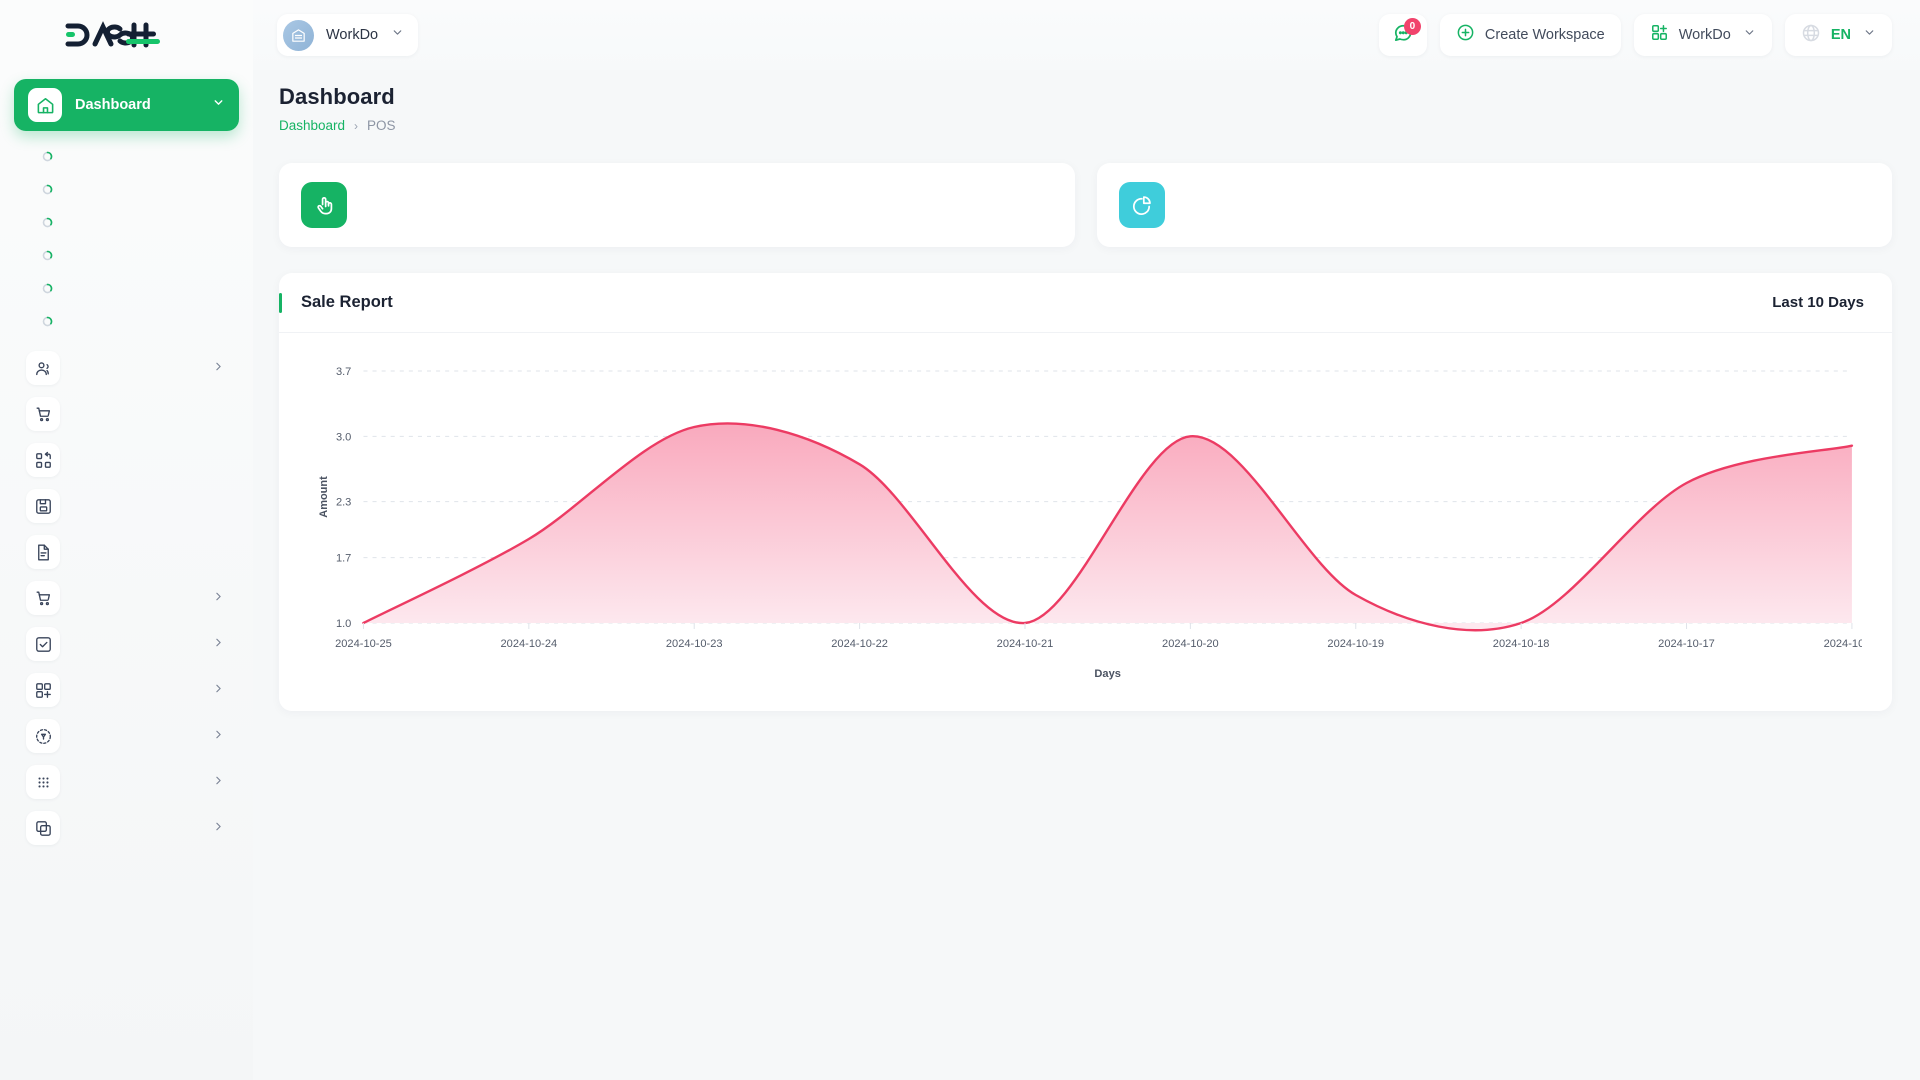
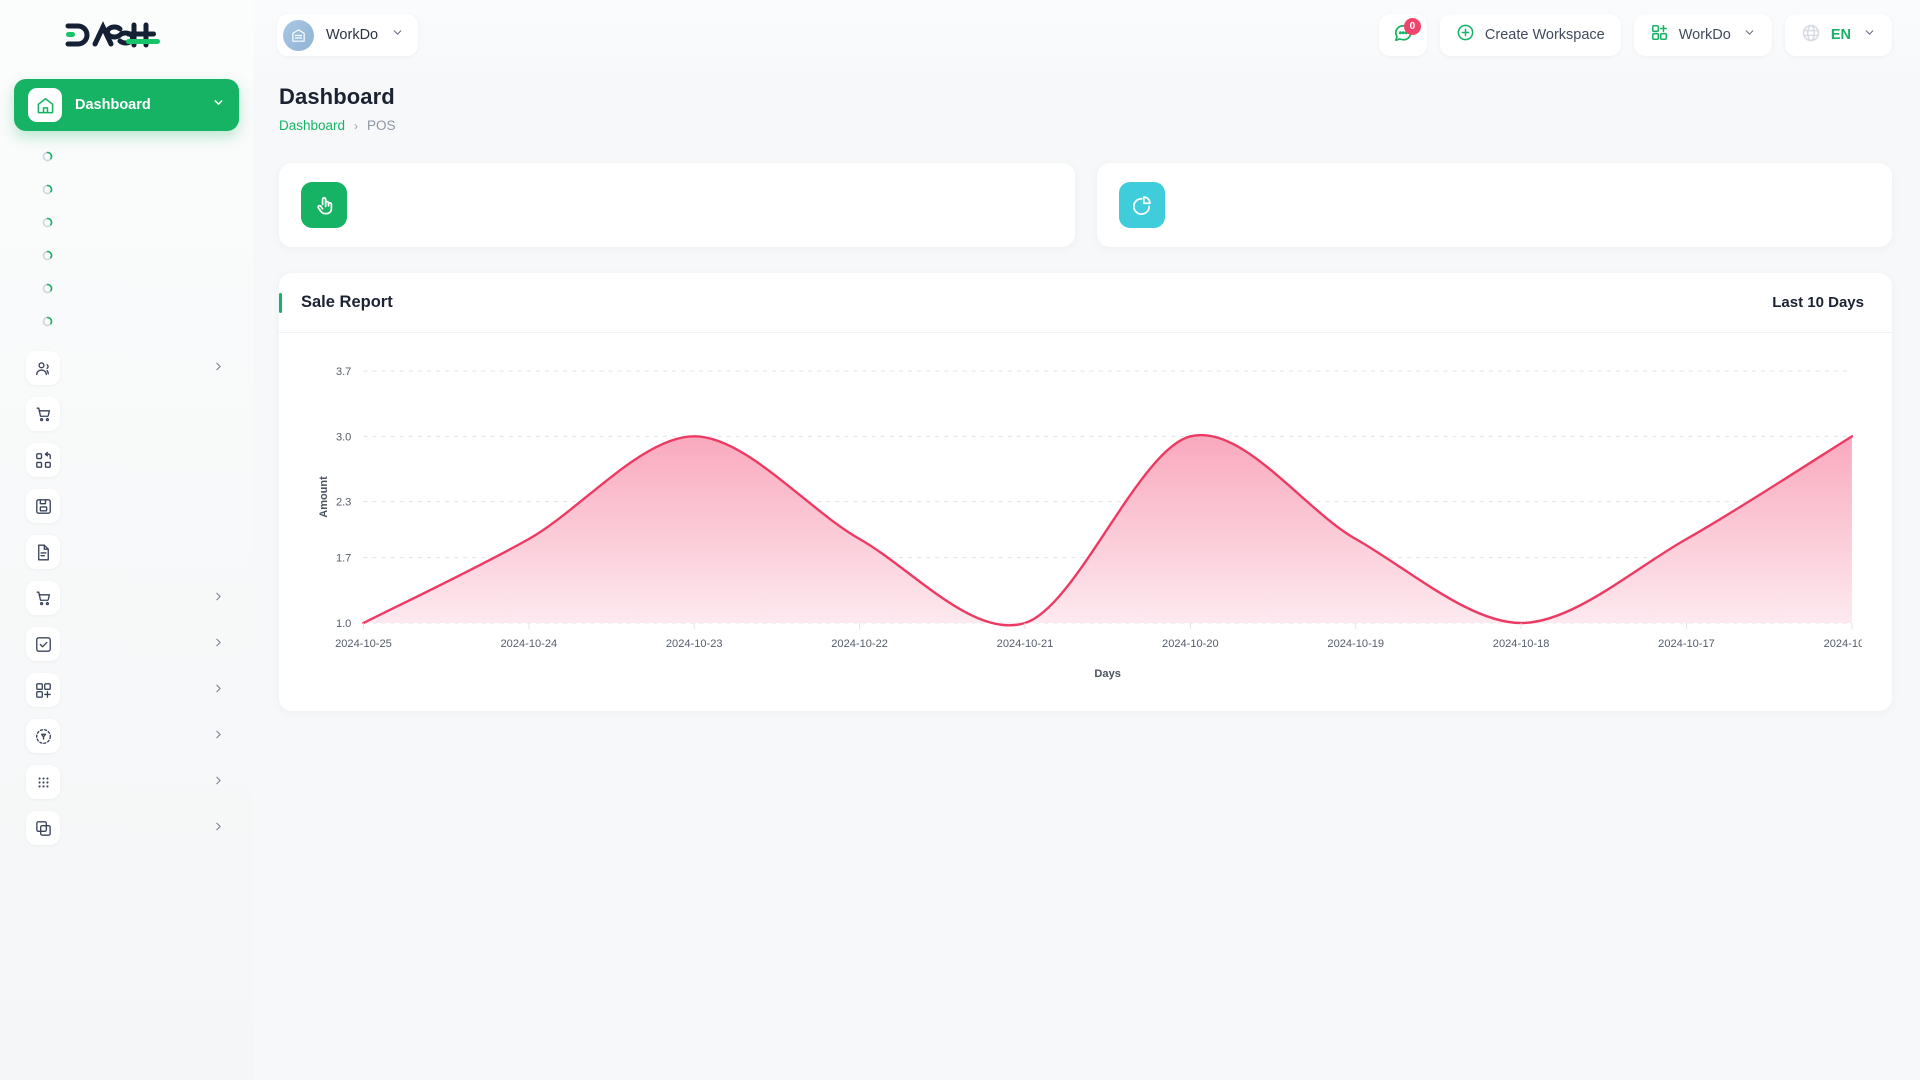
2024-10-23: 3.1 -> 3.0
2024-10-22: 2.7 -> 1.9
2024-10-19: 1.3 -> 1.9
2024-10-17: 2.5 -> 1.9
2024-10-16: 2.9 -> 3.0
